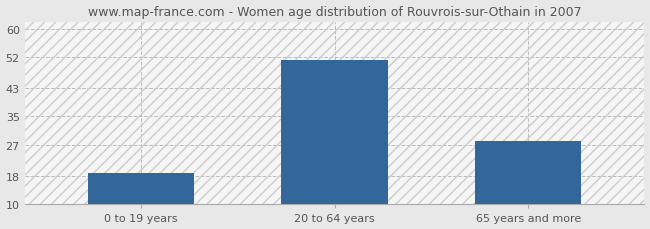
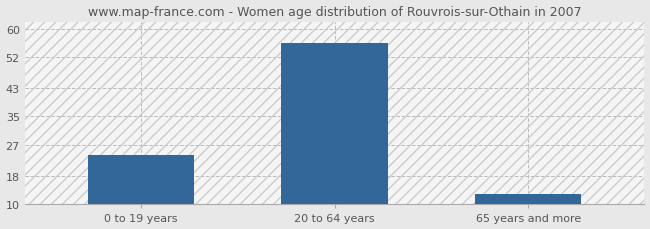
0 to 19 years: 19 -> 24
20 to 64 years: 51 -> 56
65 years and more: 28 -> 13
